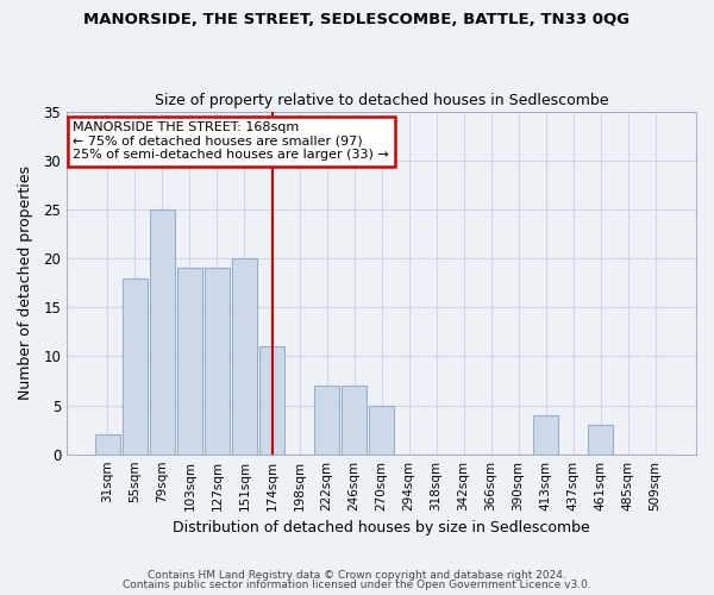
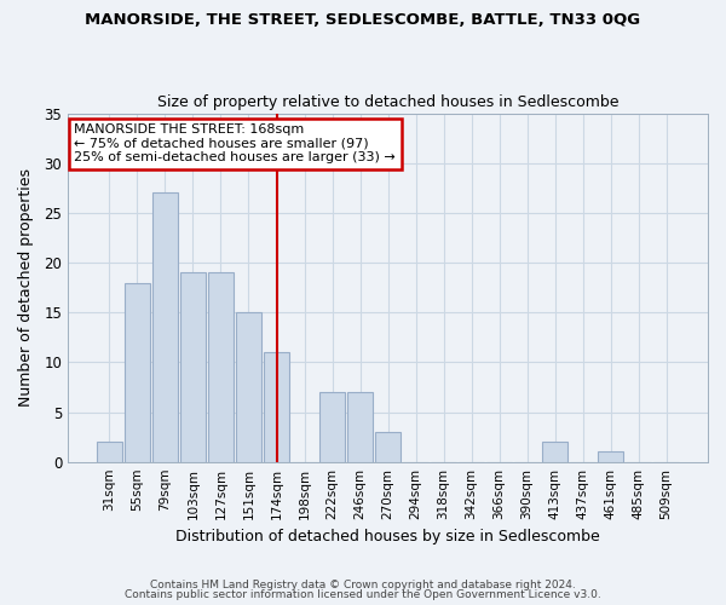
79sqm: 25 -> 27
151sqm: 20 -> 15
270sqm: 5 -> 3
413sqm: 4 -> 2
461sqm: 3 -> 1
